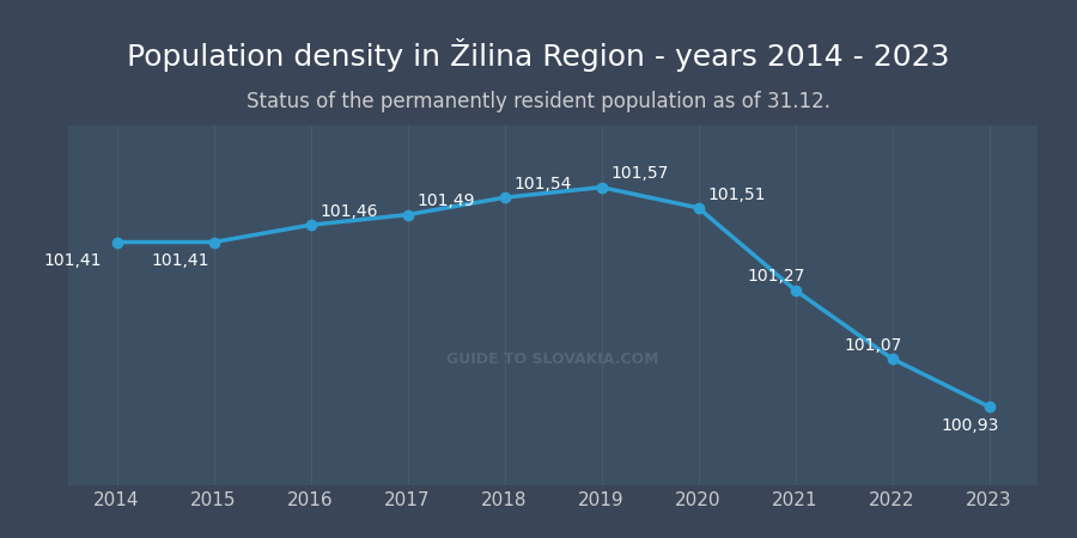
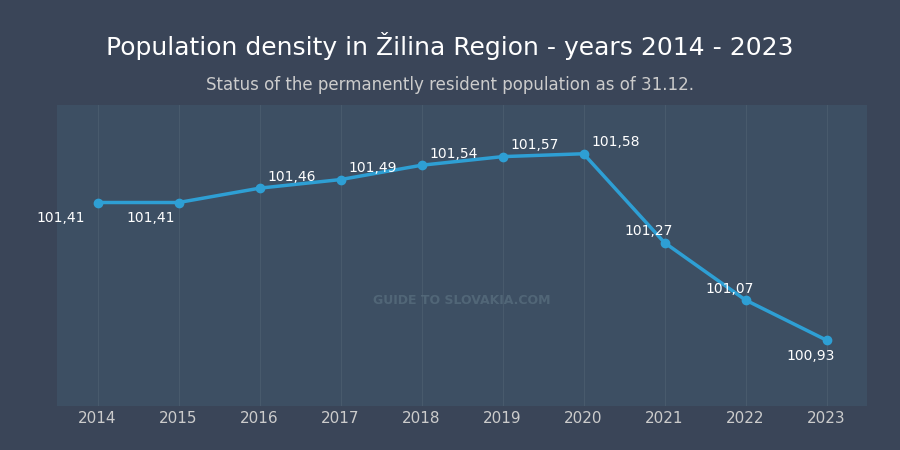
2020: 101,51 -> 101,58
